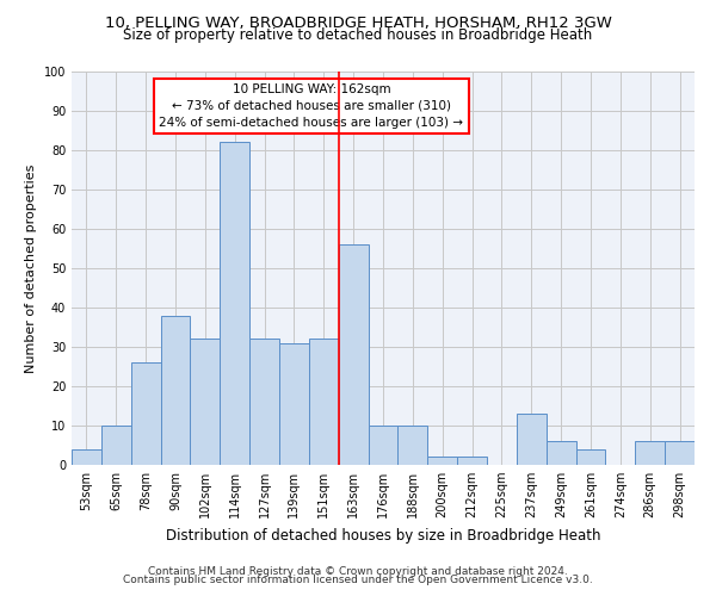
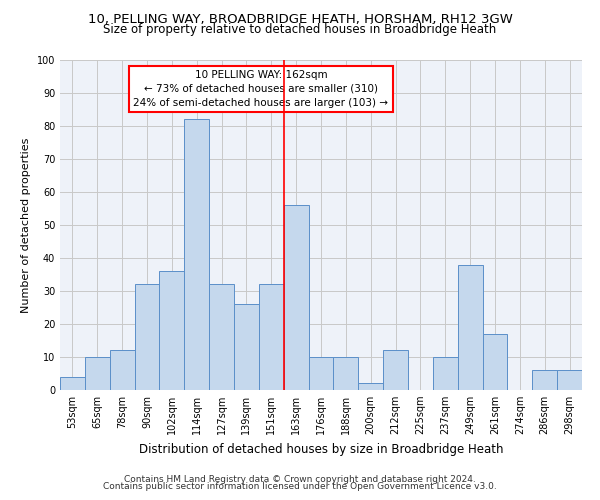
78sqm: 26 -> 12
90sqm: 38 -> 32
102sqm: 32 -> 36
139sqm: 31 -> 26
212sqm: 2 -> 12
237sqm: 13 -> 10
249sqm: 6 -> 38
261sqm: 4 -> 17
